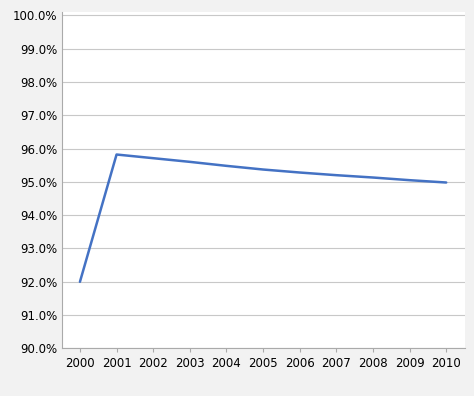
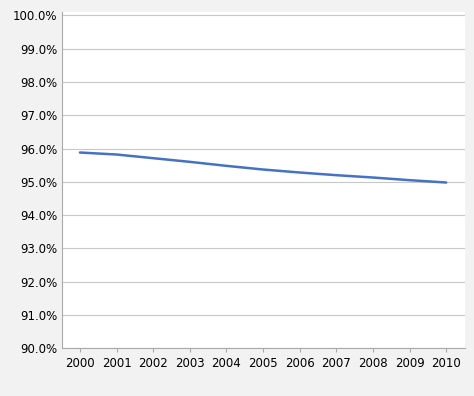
2000: 92.00% -> 95.88%
